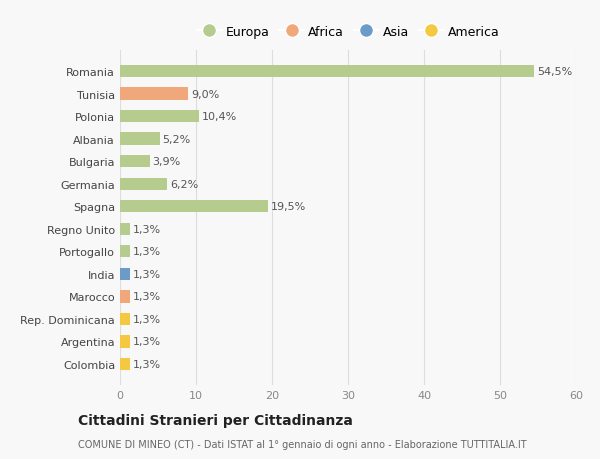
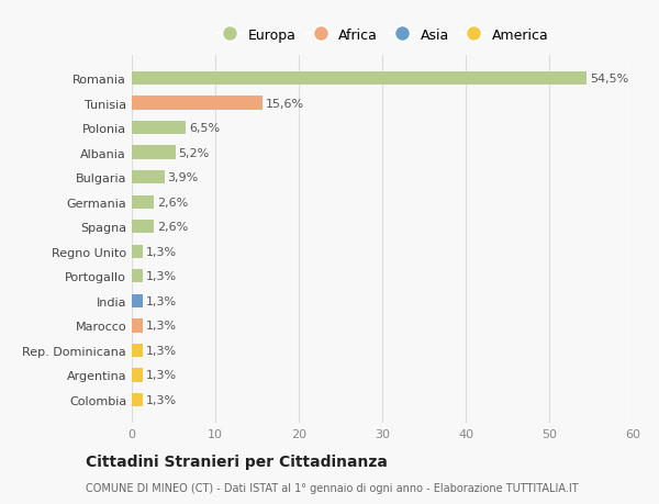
Tunisia: 9,0% -> 15,6%
Polonia: 10,4% -> 6,5%
Germania: 6,2% -> 2,6%
Spagna: 19,5% -> 2,6%
